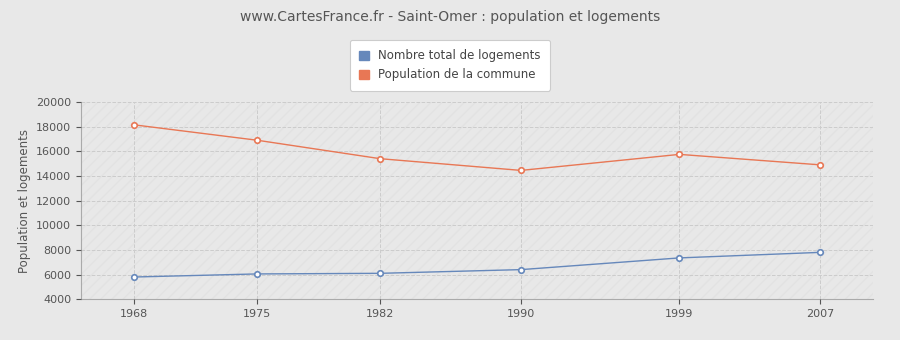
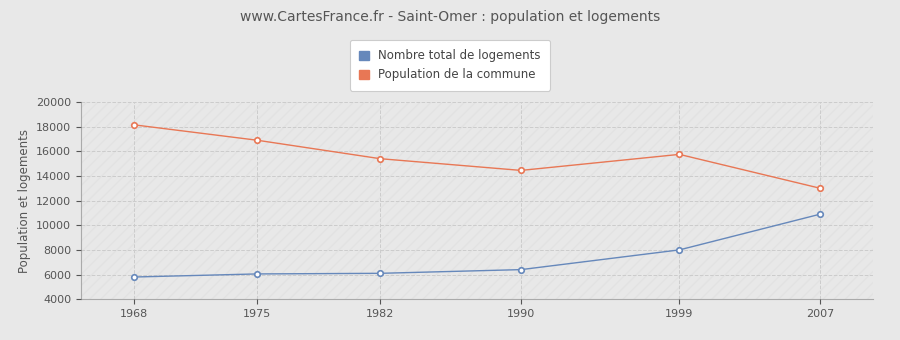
Nombre total de logements/1999: 7400 -> 8000
Nombre total de logements/2007: 7800 -> 10900
Population de la commune/2007: 14900 -> 13000
